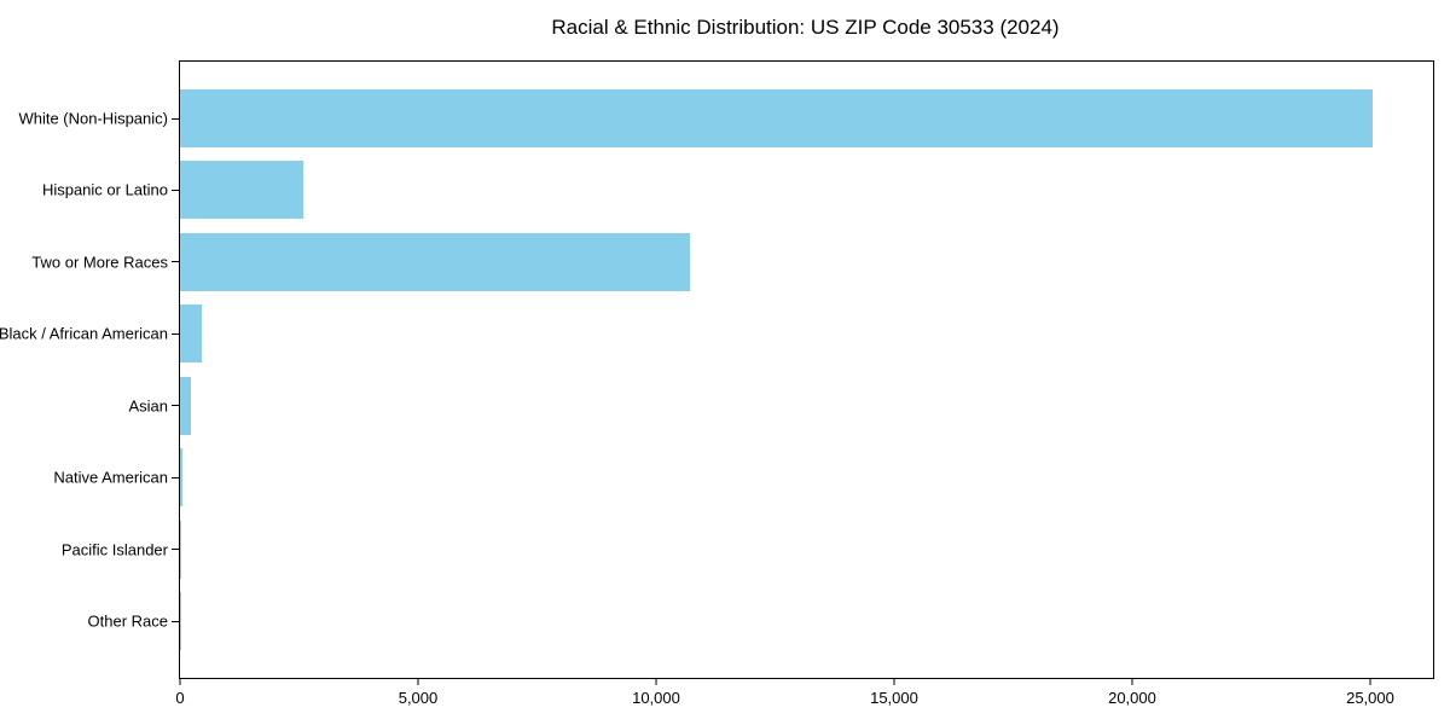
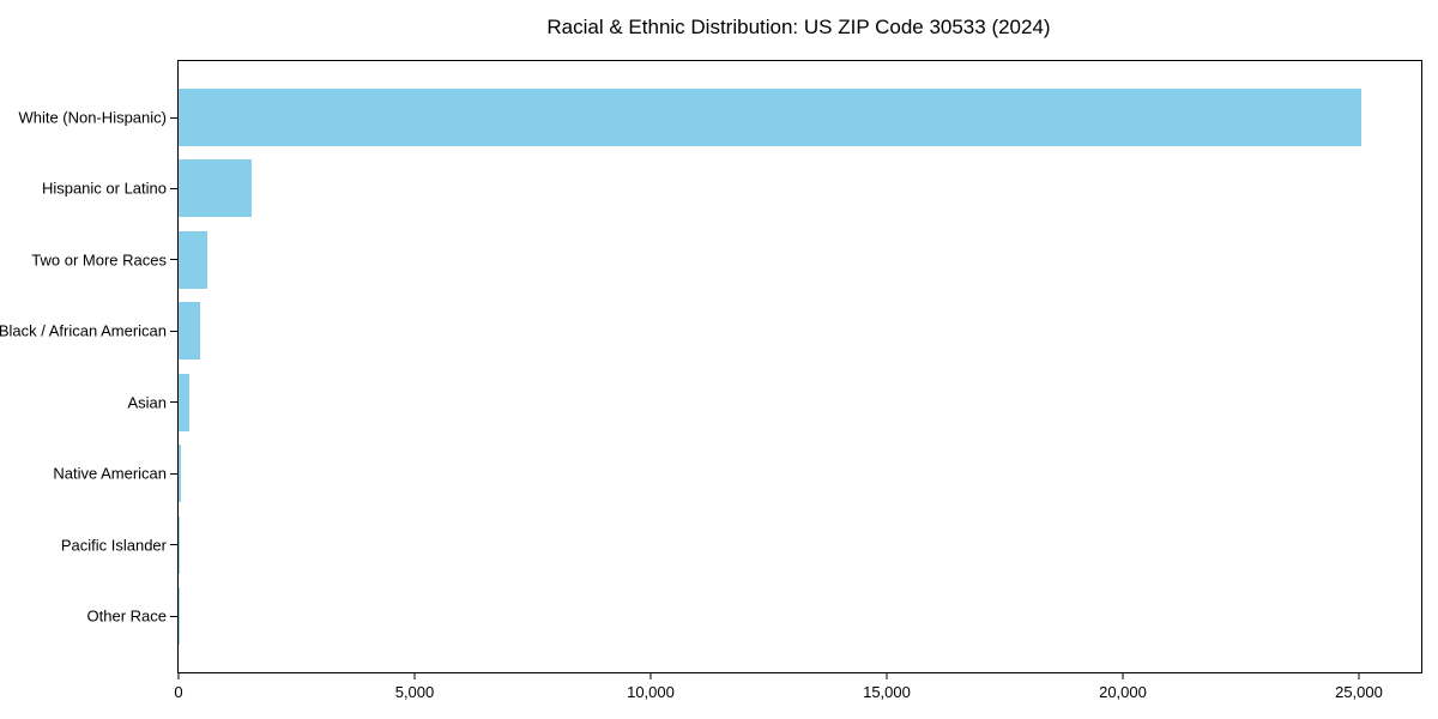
Hispanic or Latino: 2600 -> 1600
Two or More Races: 10700 -> 600
